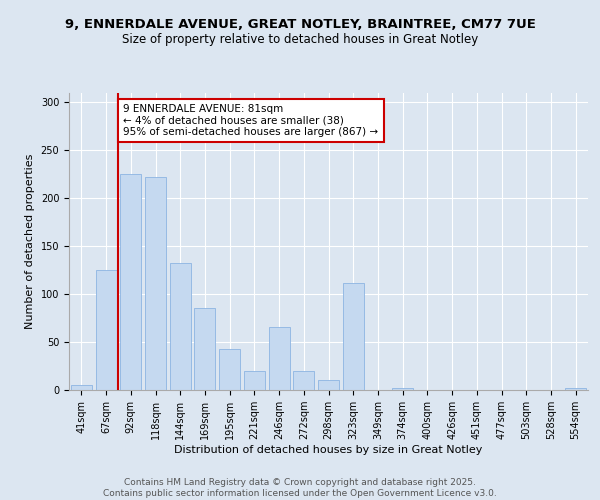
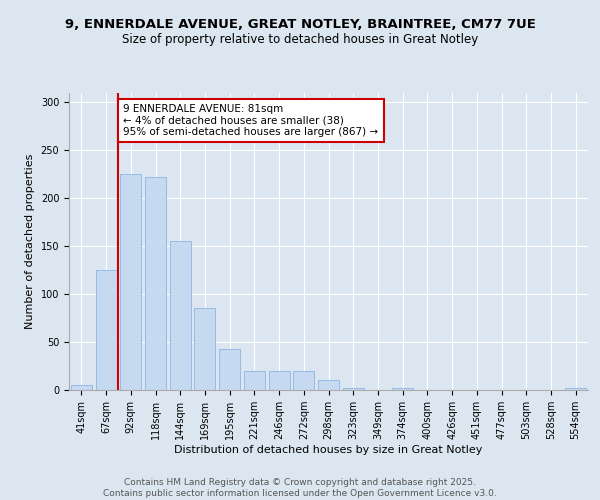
144sqm: 132 -> 155
246sqm: 66 -> 20
323sqm: 112 -> 2
